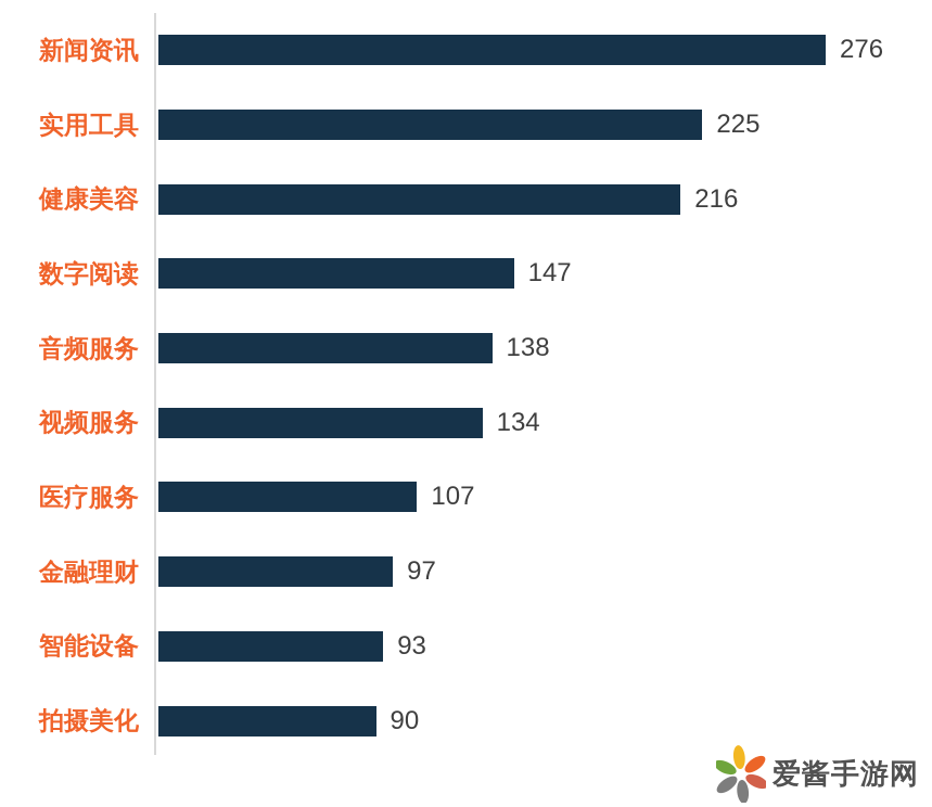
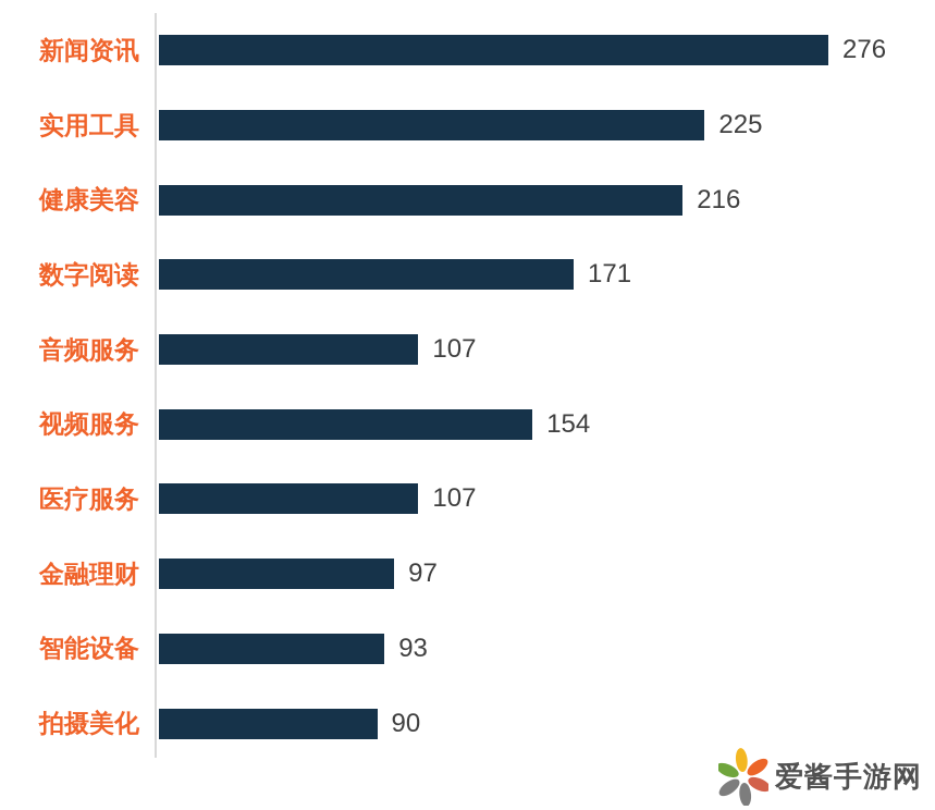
数字阅读: 147 -> 171
音频服务: 138 -> 107
视频服务: 134 -> 154
